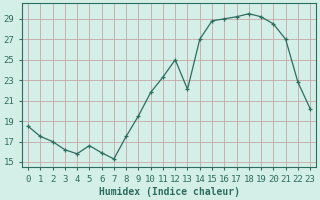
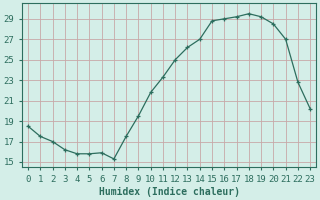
5: 16.6 -> 15.8
13: 22.1 -> 26.2
